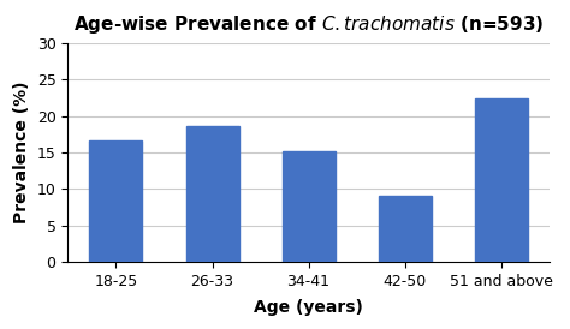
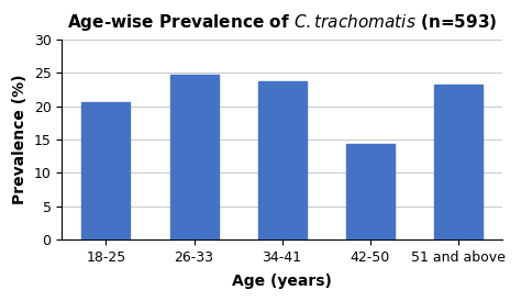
18-25: 16.6 -> 20.7
26-33: 18.6 -> 24.7
34-41: 15.2 -> 23.7
42-50: 9.0 -> 14.3
51 and above: 22.4 -> 23.3
